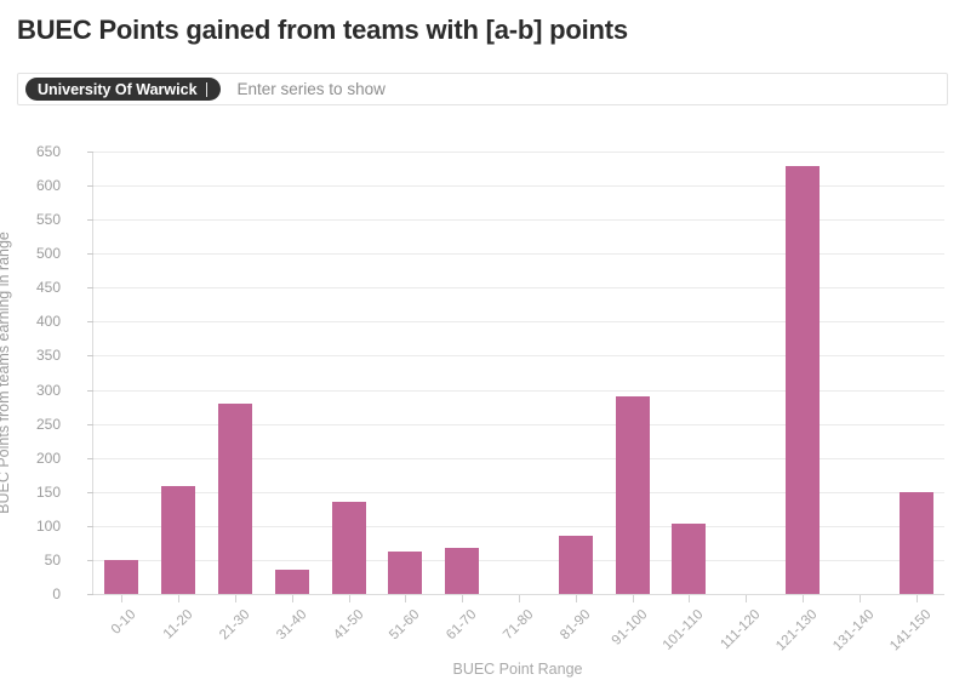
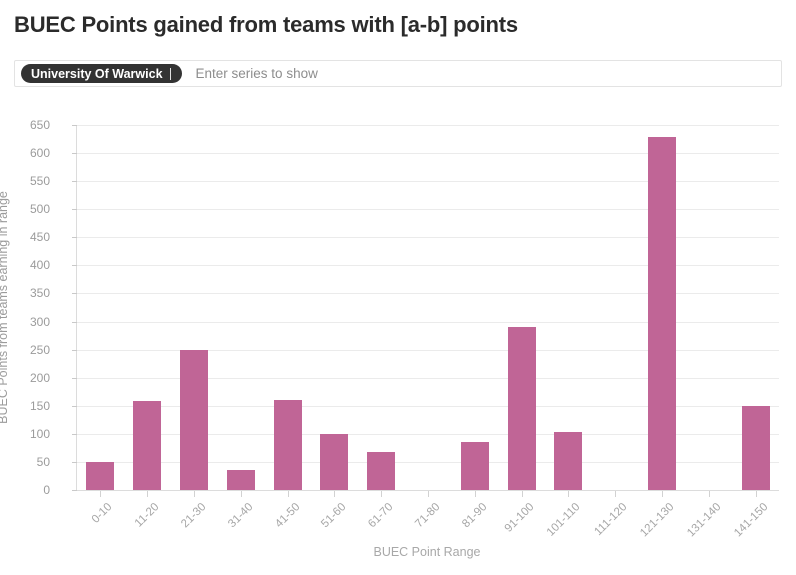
21-30: 280 -> 250
41-50: 140 -> 160
51-60: 60 -> 100
